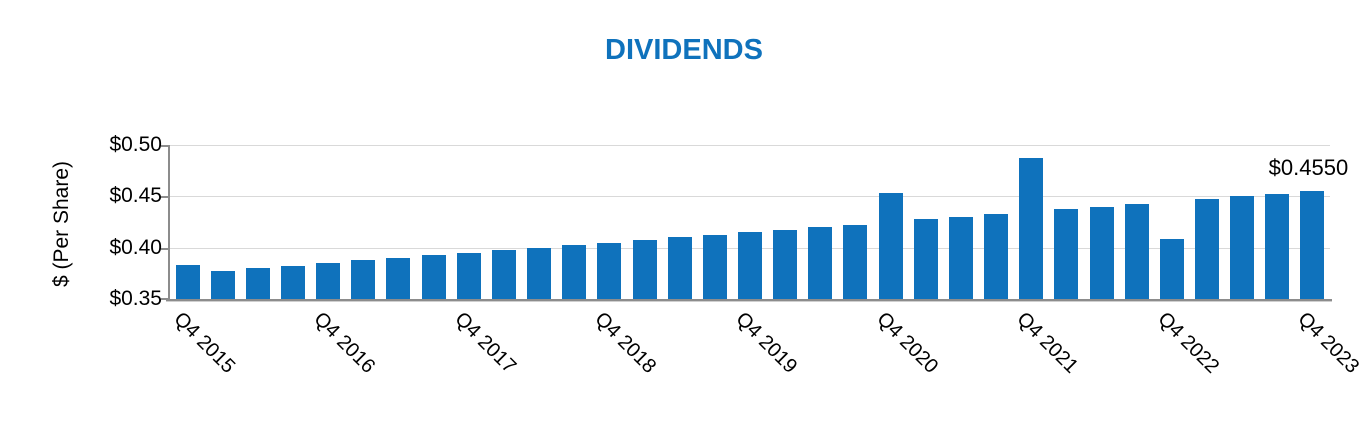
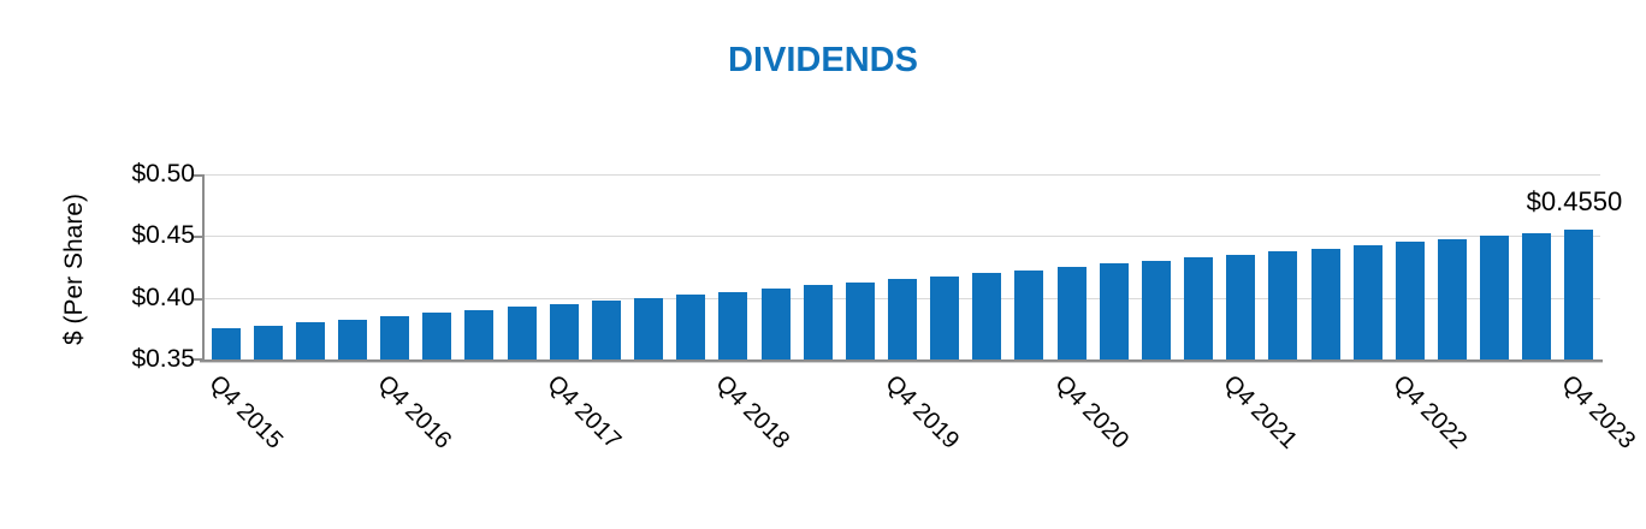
Q4 2015: $0.383 -> $0.375
Q4 2020: $0.453 -> $0.425
Q4 2021: $0.487 -> $0.435
Q4 2022: $0.408 -> $0.445
